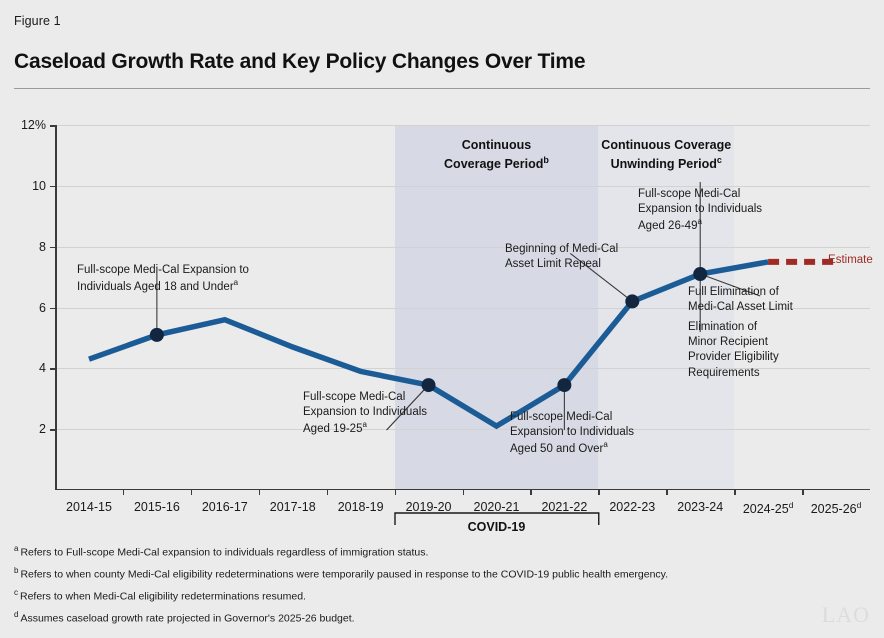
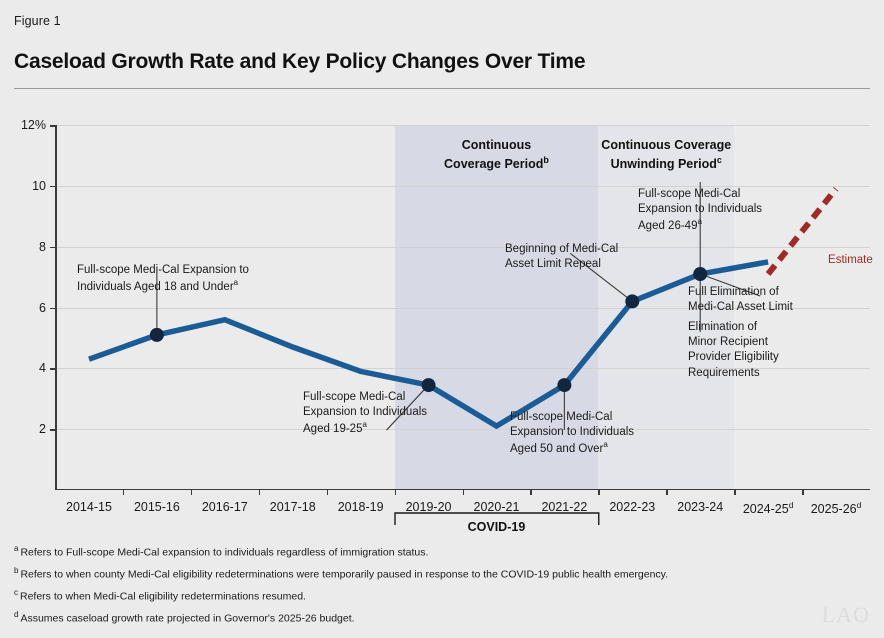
Estimate/2024-25: 7.5% -> 7.1%
Estimate/2025-26: 7.5% -> 9.9%
